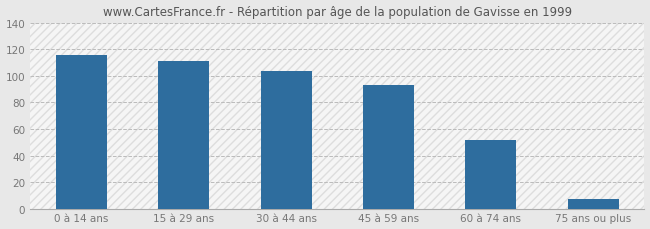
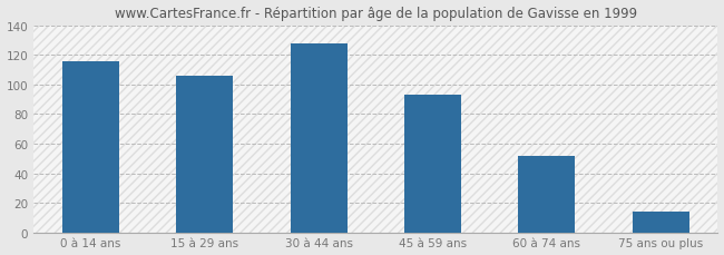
15 à 29 ans: 111 -> 106
30 à 44 ans: 104 -> 128
75 ans ou plus: 7 -> 14
